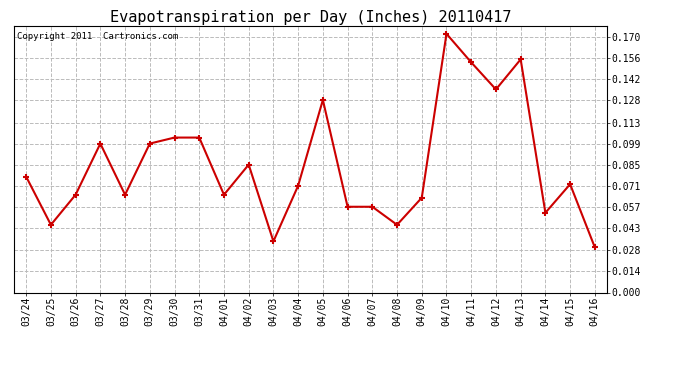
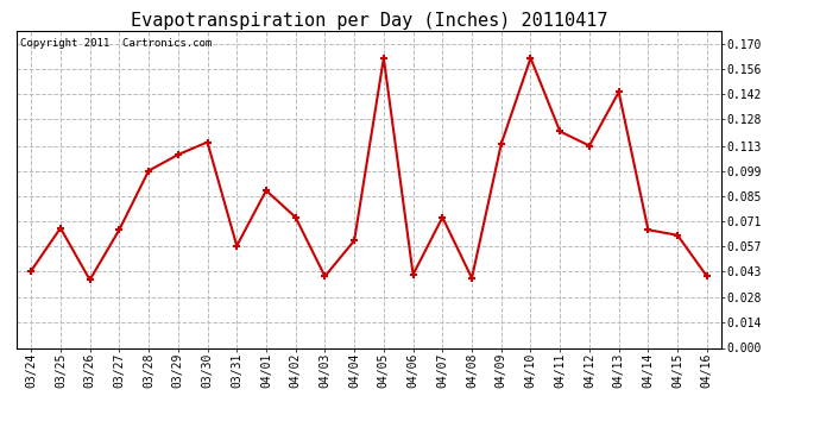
03/24: 0.077 -> 0.043
03/25: 0.045 -> 0.067
03/26: 0.065 -> 0.038
03/27: 0.099 -> 0.066
03/28: 0.065 -> 0.099
03/29: 0.099 -> 0.108
03/30: 0.103 -> 0.115
03/31: 0.103 -> 0.057
04/01: 0.065 -> 0.088
04/02: 0.085 -> 0.073
04/03: 0.034 -> 0.040
04/04: 0.071 -> 0.060
04/05: 0.128 -> 0.162
04/06: 0.057 -> 0.041
04/07: 0.057 -> 0.073
04/08: 0.045 -> 0.039
04/09: 0.063 -> 0.114
04/10: 0.172 -> 0.162
04/11: 0.153 -> 0.121
04/12: 0.135 -> 0.113
04/13: 0.155 -> 0.143
04/14: 0.053 -> 0.066
04/15: 0.072 -> 0.063
04/16: 0.030 -> 0.040
